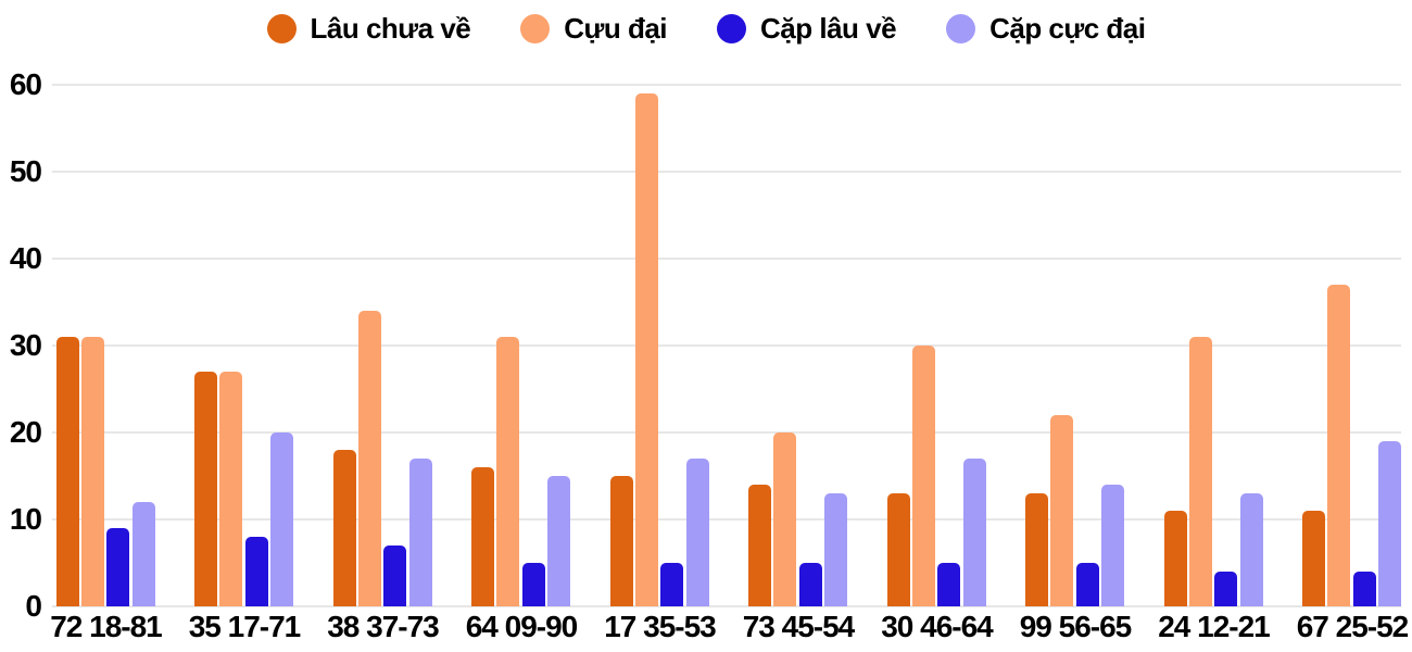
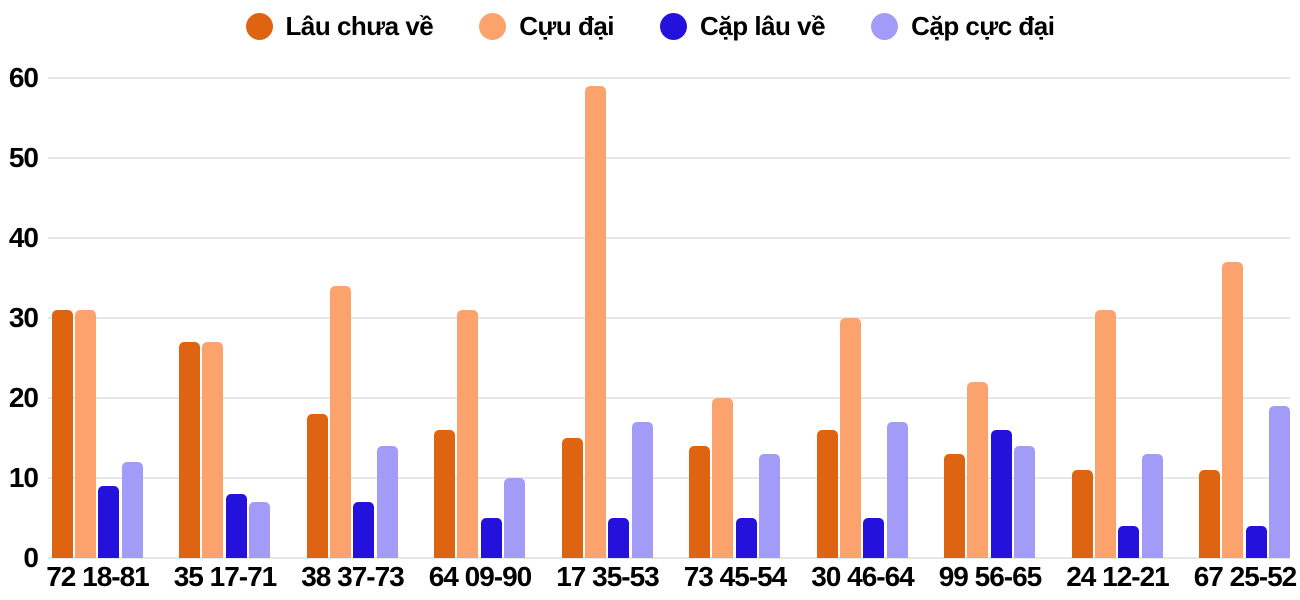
Cặp cực đại/35 17-71: 20 -> 7
Cặp cực đại/38 37-73: 17 -> 14
Cặp cực đại/64 09-90: 15 -> 10
Lâu chưa về/30 46-64: 13 -> 16
Cặp lâu về/99 56-65: 5 -> 16
